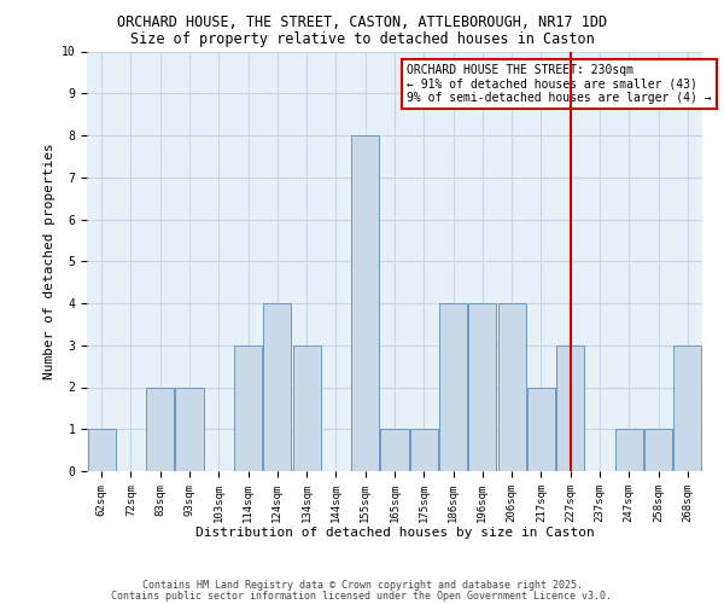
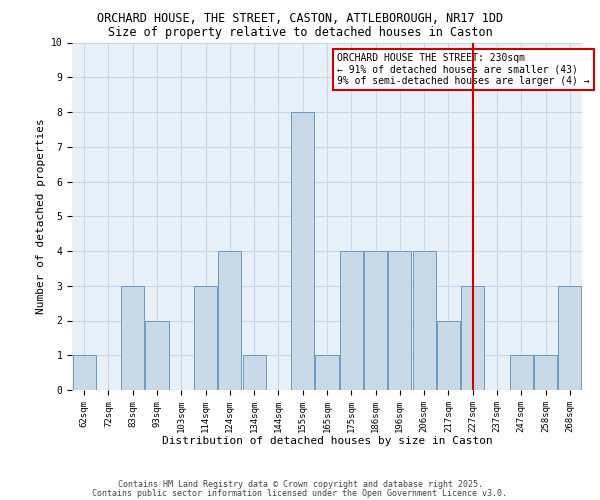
83sqm: 2 -> 3
134sqm: 3 -> 1
175sqm: 1 -> 4
